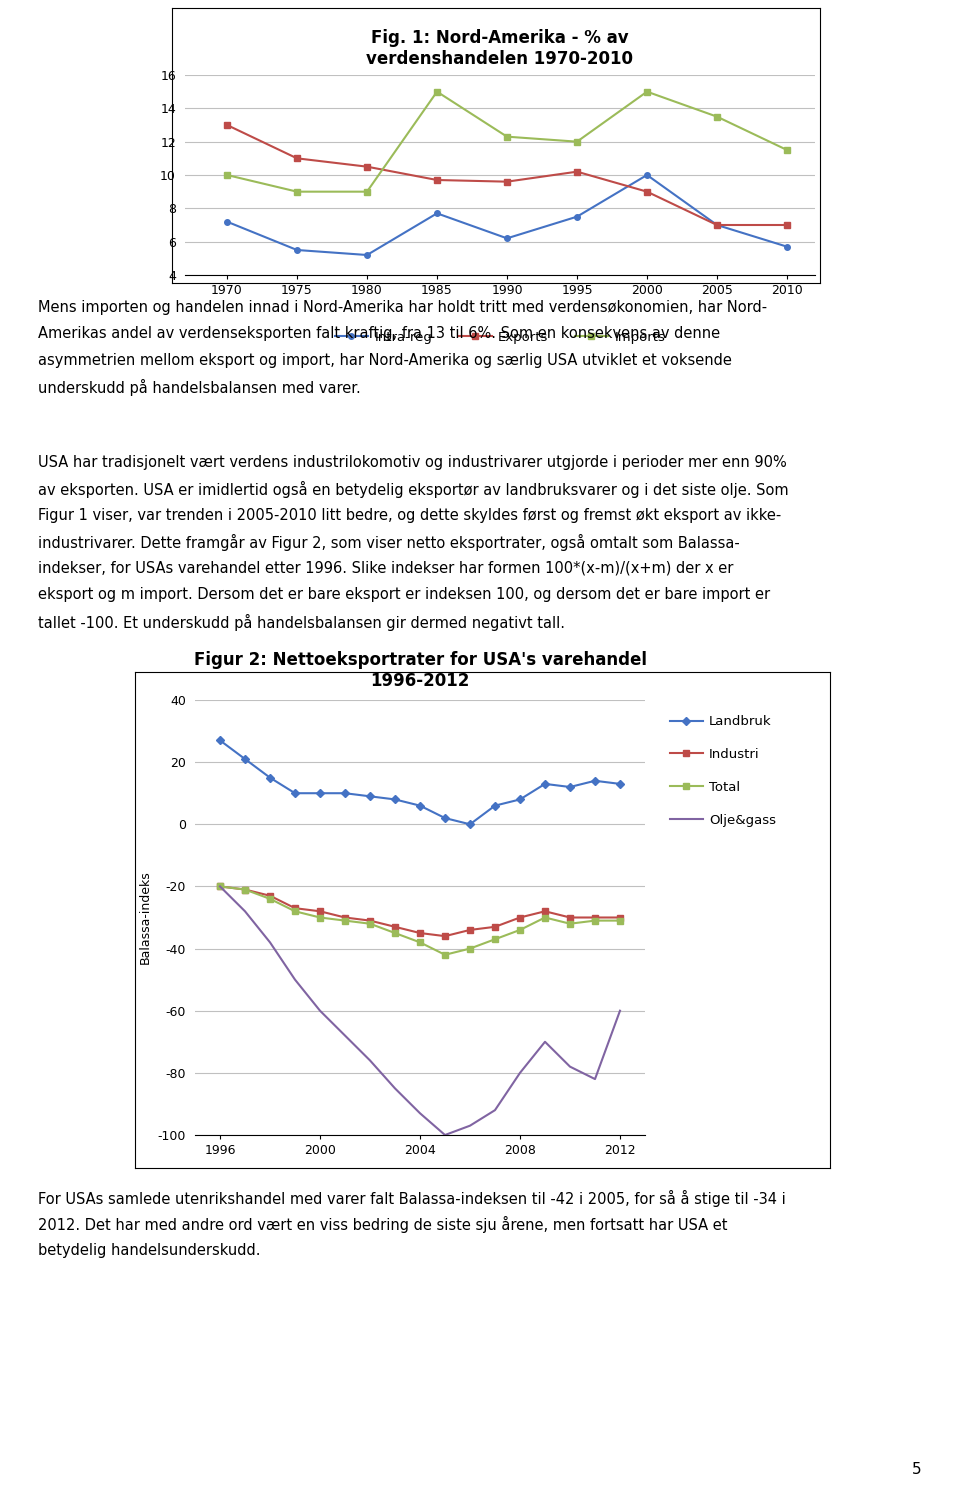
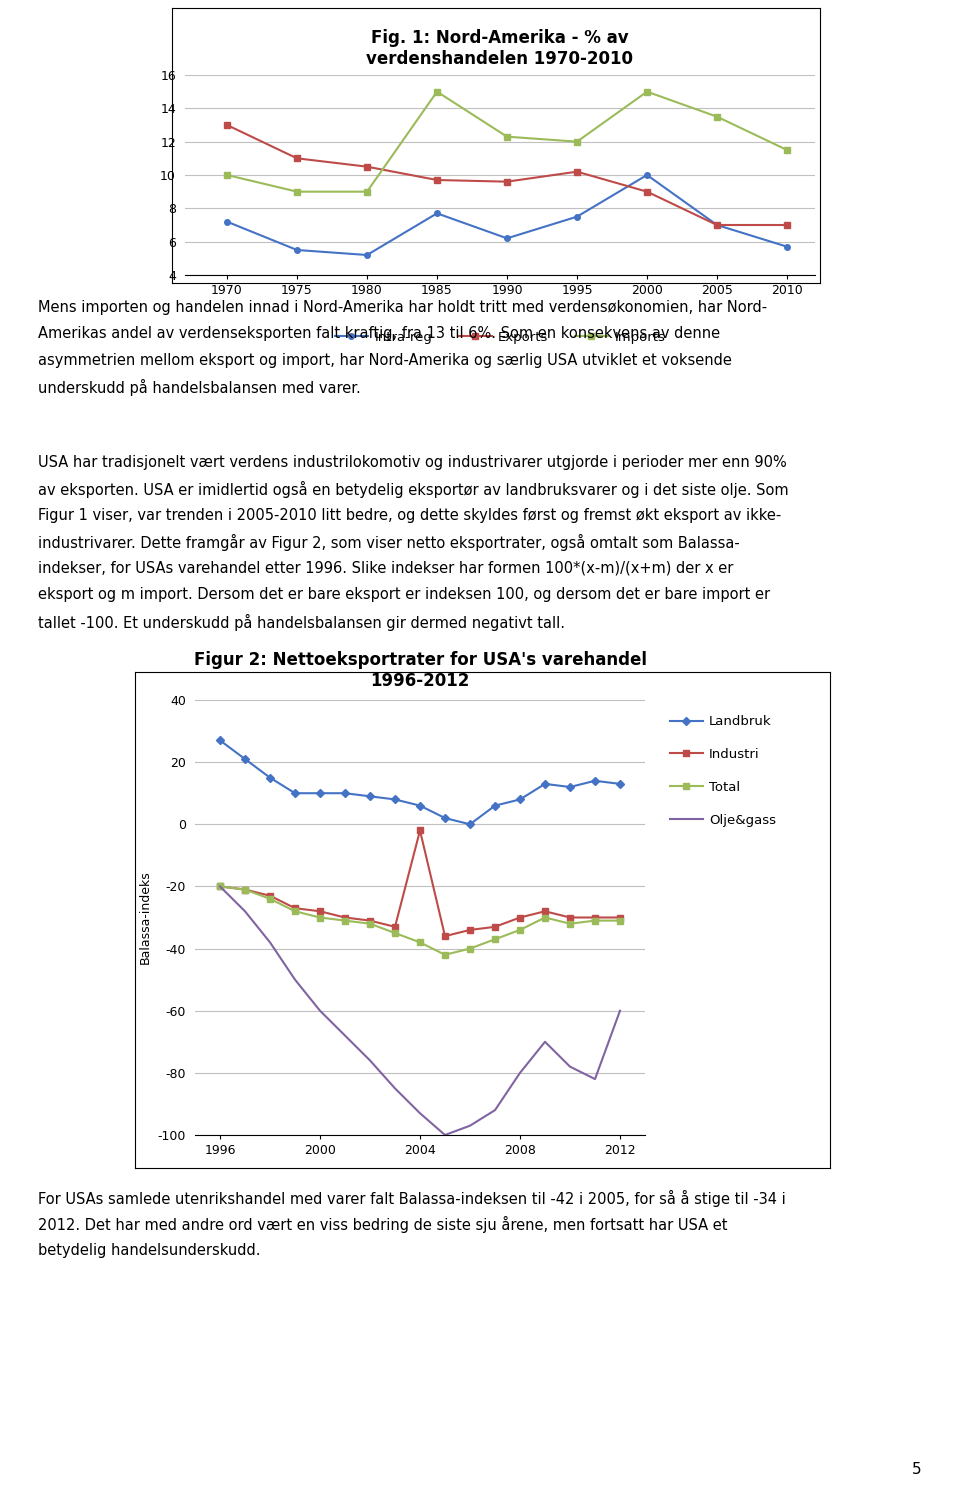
Figur 2: Nettoeksportrater for USA's varehandel 1996-2012/Industri/2004: -35 -> -2
